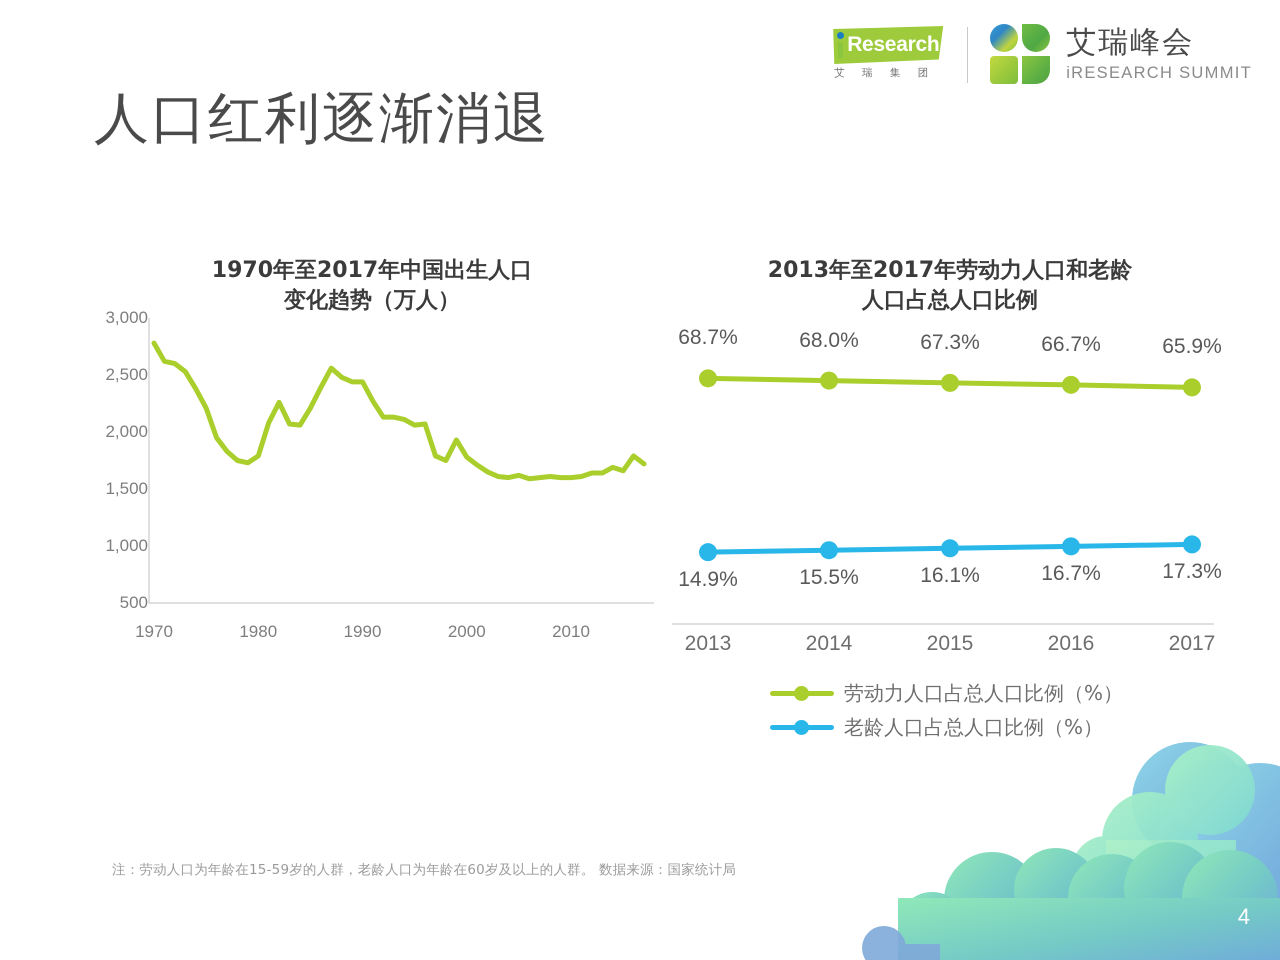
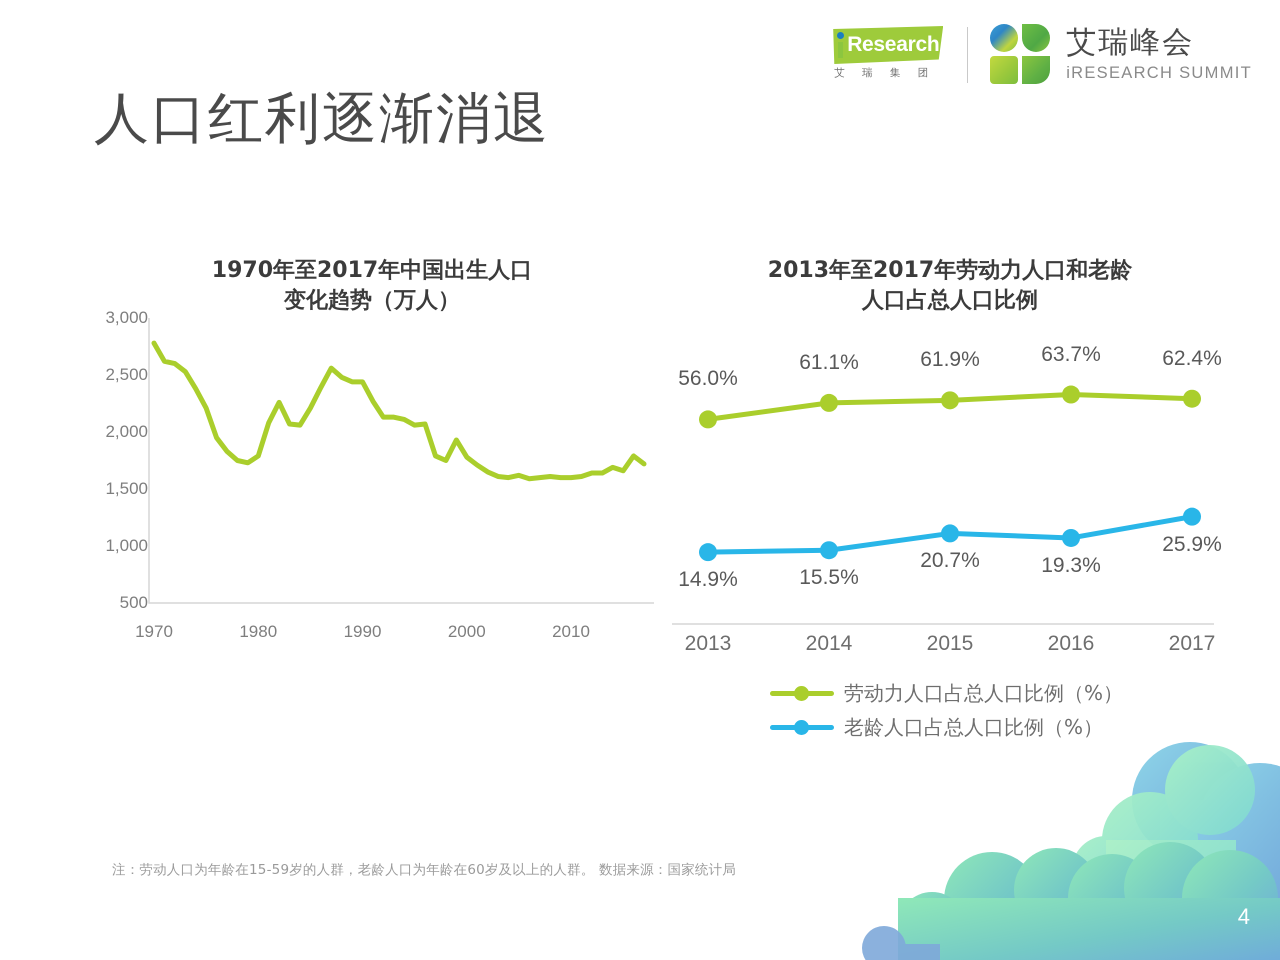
2013年至2017年劳动力人口和老龄 人口占总人口比例/劳动力人口占总人口比例（%）/2013: 68.7% -> 56.0%
2013年至2017年劳动力人口和老龄 人口占总人口比例/劳动力人口占总人口比例（%）/2014: 68.0% -> 61.1%
2013年至2017年劳动力人口和老龄 人口占总人口比例/劳动力人口占总人口比例（%）/2015: 67.3% -> 61.9%
2013年至2017年劳动力人口和老龄 人口占总人口比例/老龄人口占总人口比例（%）/2015: 16.1% -> 20.7%
2013年至2017年劳动力人口和老龄 人口占总人口比例/劳动力人口占总人口比例（%）/2016: 66.7% -> 63.7%
2013年至2017年劳动力人口和老龄 人口占总人口比例/老龄人口占总人口比例（%）/2016: 16.7% -> 19.3%
2013年至2017年劳动力人口和老龄 人口占总人口比例/劳动力人口占总人口比例（%）/2017: 65.9% -> 62.4%
2013年至2017年劳动力人口和老龄 人口占总人口比例/老龄人口占总人口比例（%）/2017: 17.3% -> 25.9%
